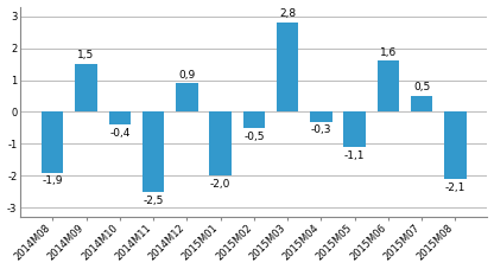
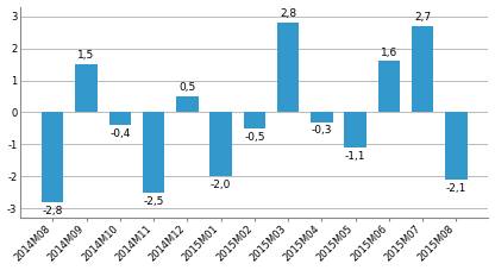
2014M08: -1,9 -> -2,8
2014M12: 0,9 -> 0,5
2015M07: 0,5 -> 2,7
